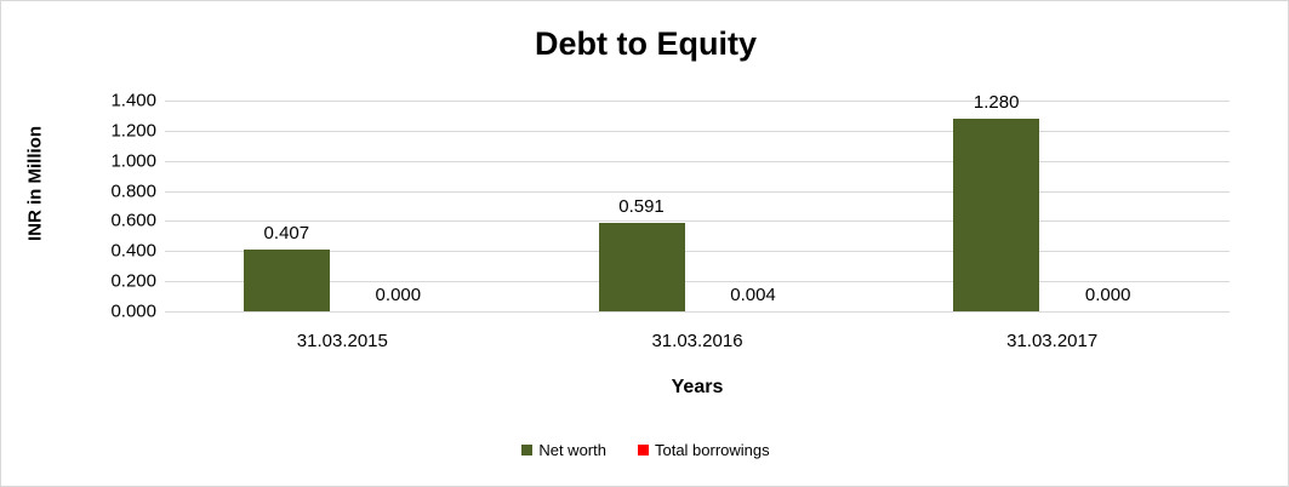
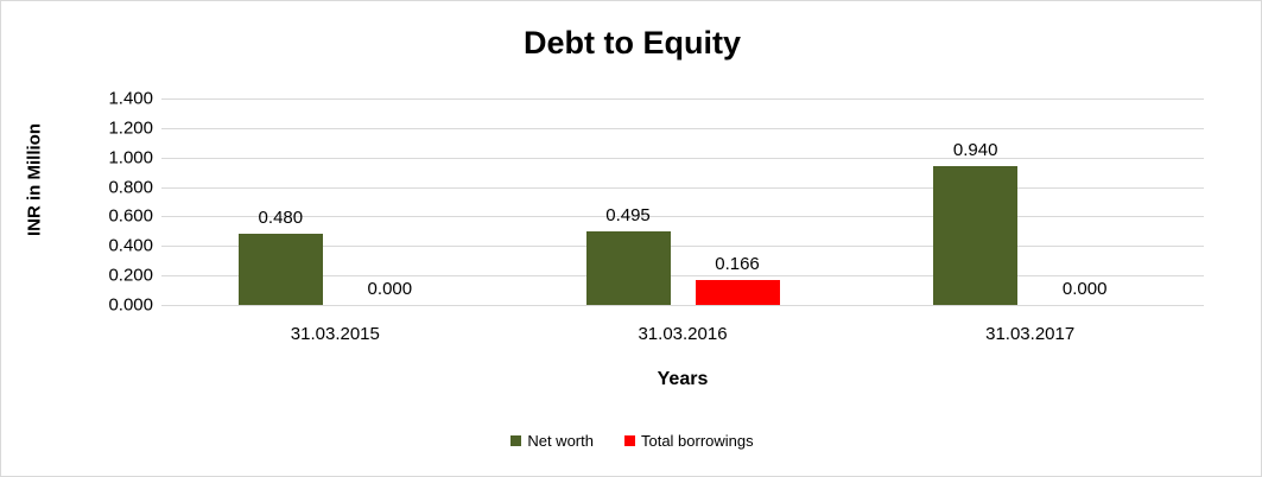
Net worth/31.03.2015: 0.407 -> 0.480
Net worth/31.03.2016: 0.591 -> 0.495
Total borrowings/31.03.2016: 0.004 -> 0.166
Net worth/31.03.2017: 1.280 -> 0.940
